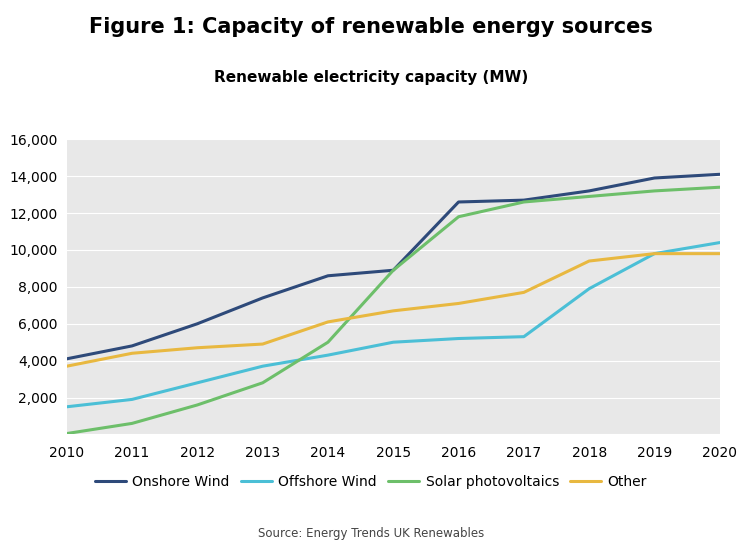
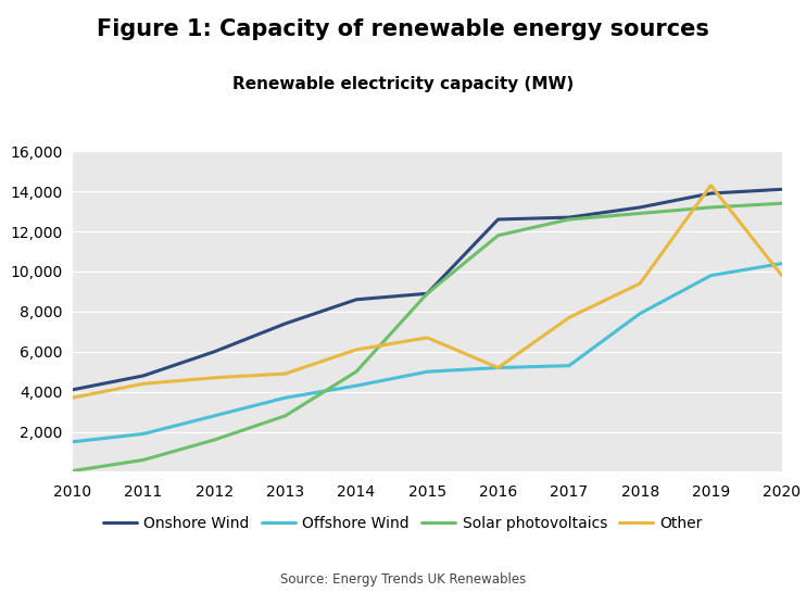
Other/2016: 7,100 -> 5,200
Other/2019: 9,800 -> 14,300
